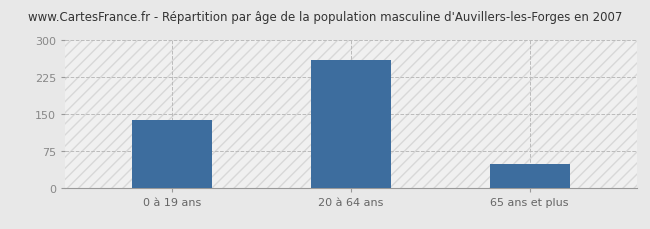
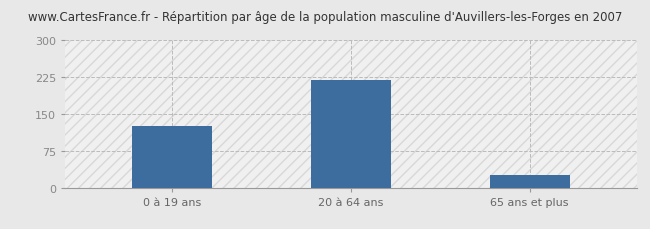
0 à 19 ans: 138 -> 125
20 à 64 ans: 260 -> 220
65 ans et plus: 48 -> 25
